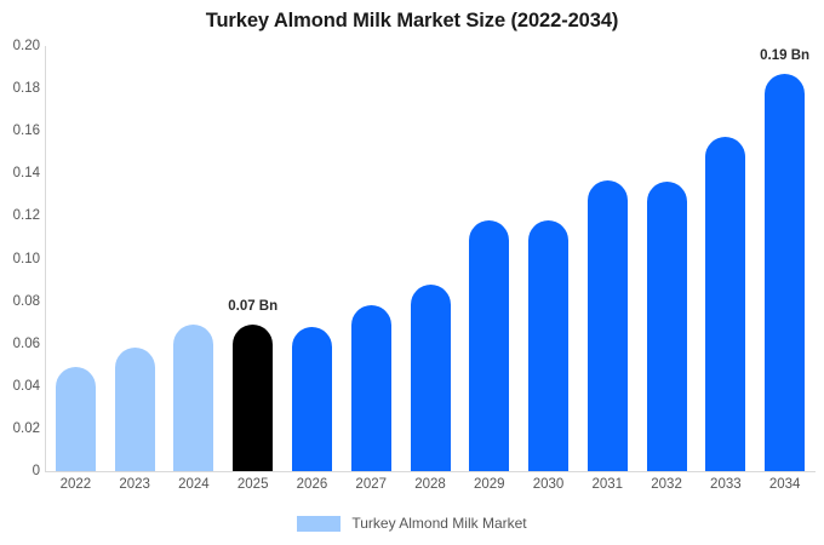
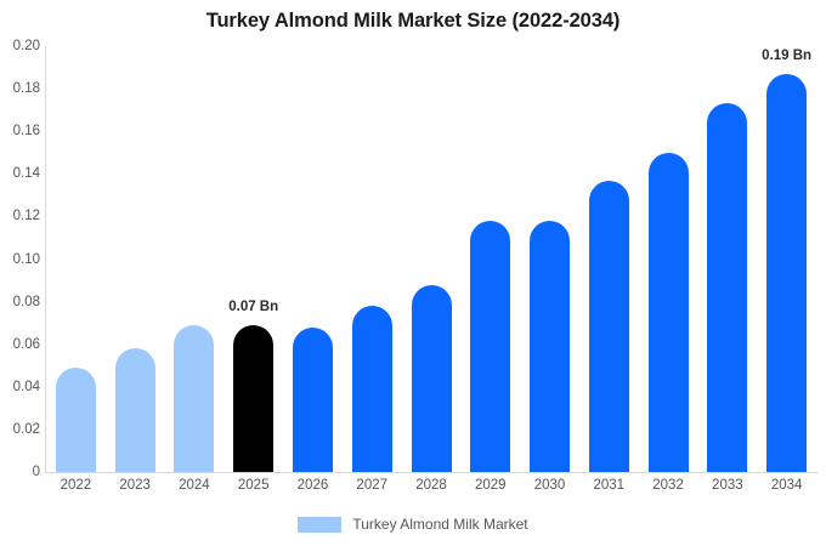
2032: 0.136 -> 0.150
2033: 0.157 -> 0.173
